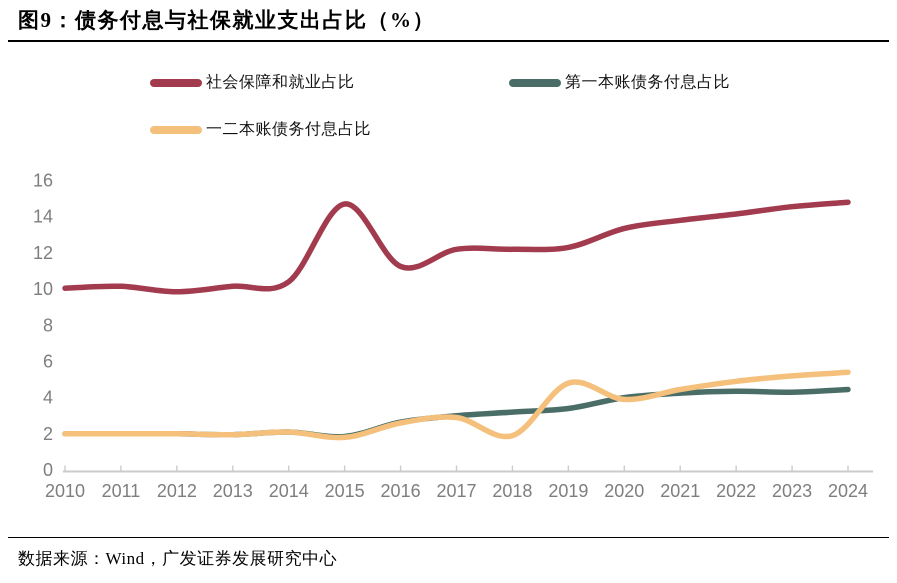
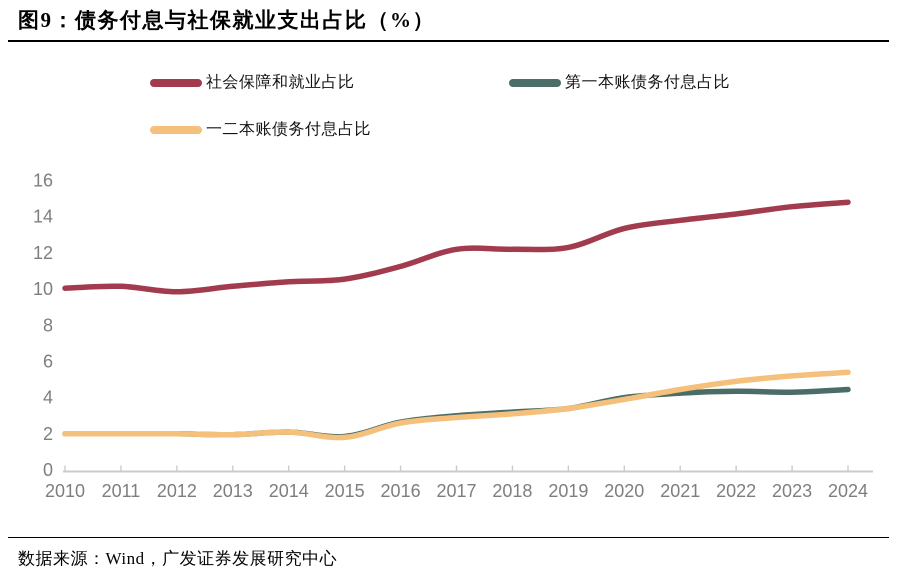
社会保障和就业占比/2015: 14.7 -> 10.6
一二本账债务付息占比/2018: 1.9 -> 3.1
一二本账债务付息占比/2019: 4.8 -> 3.4
